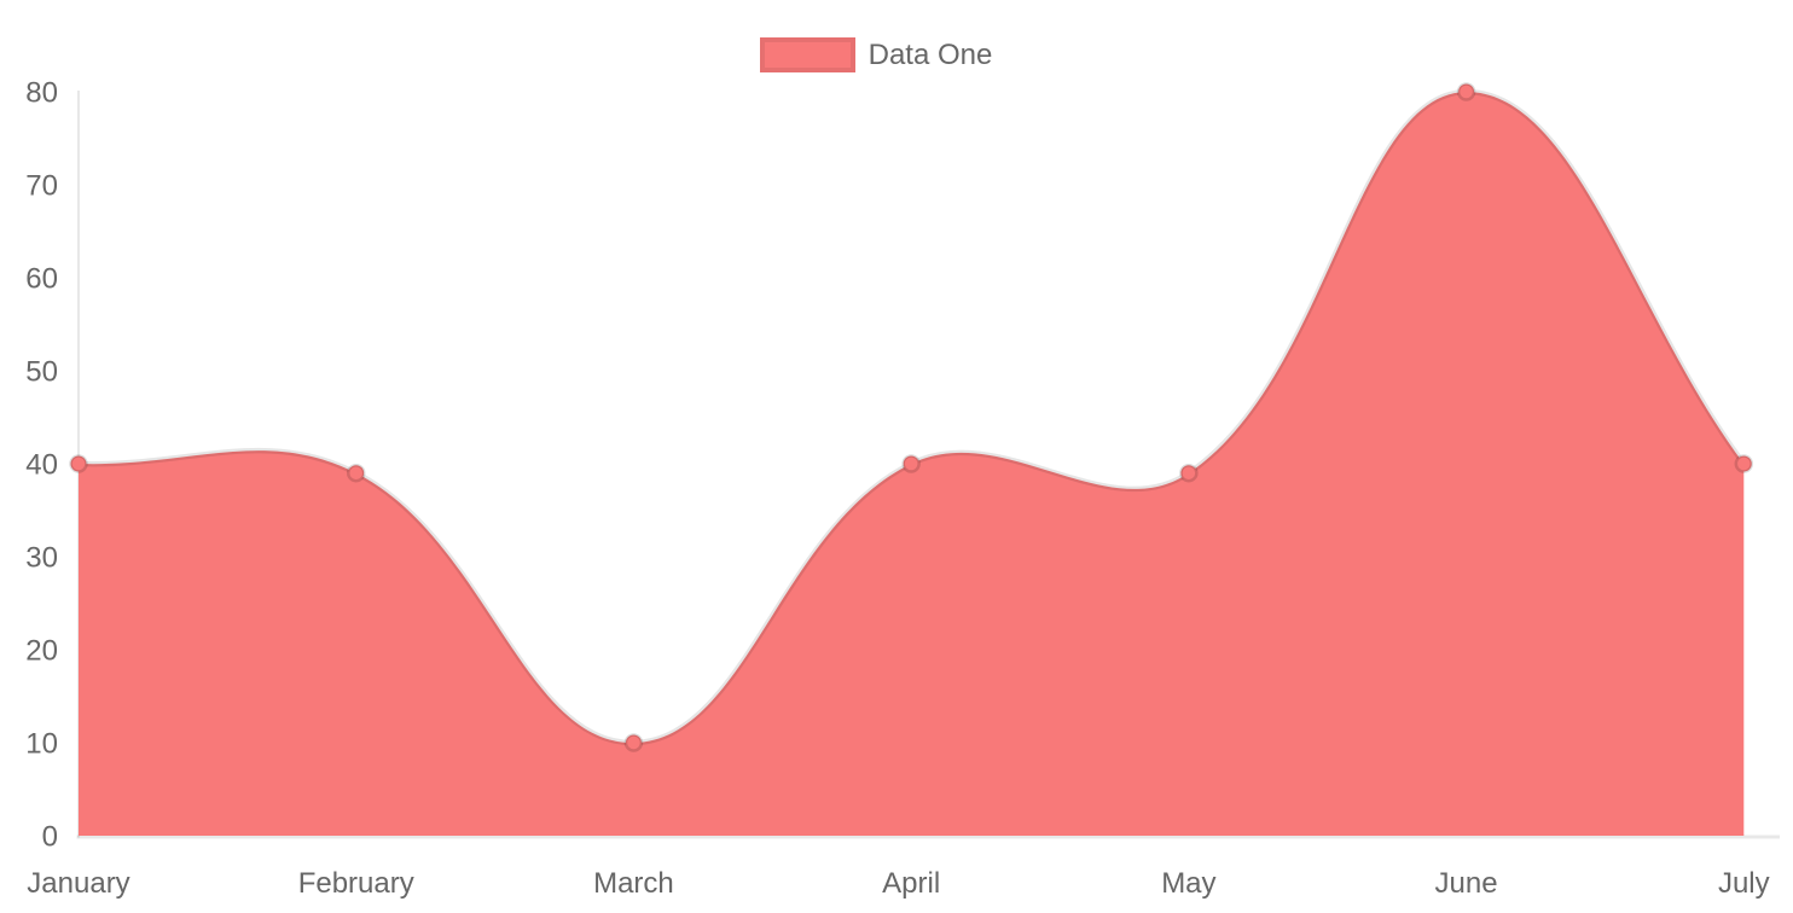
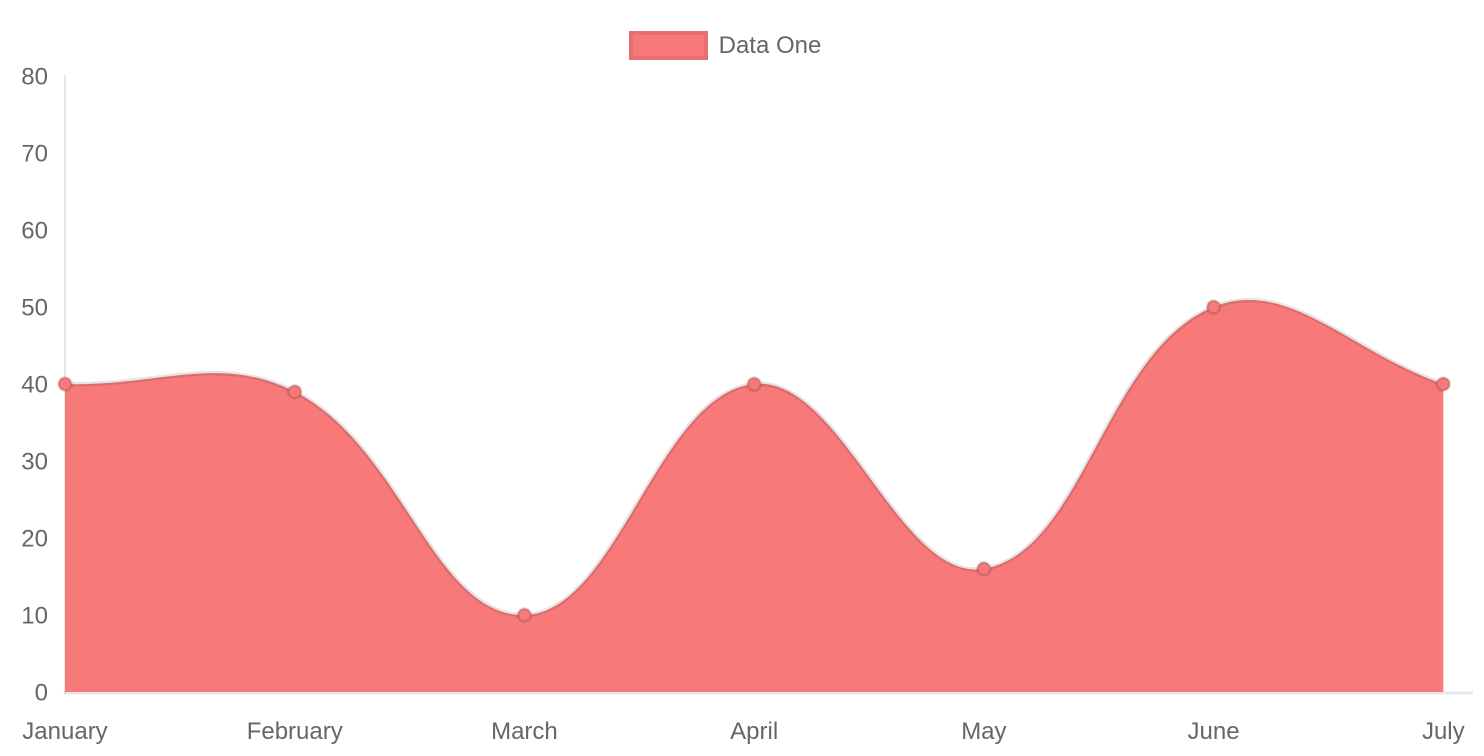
May: 39 -> 16
June: 80 -> 50
